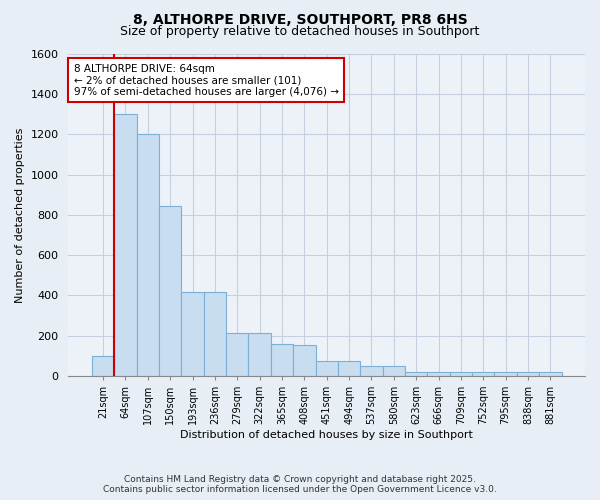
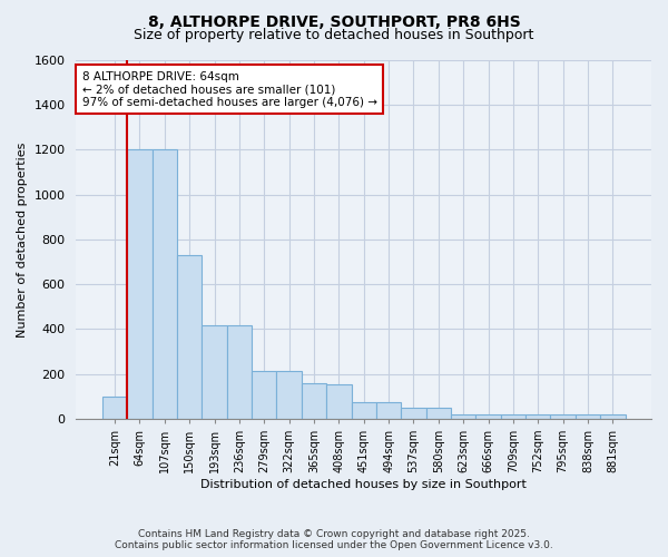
64sqm: 1300 -> 1200
150sqm: 845 -> 730
